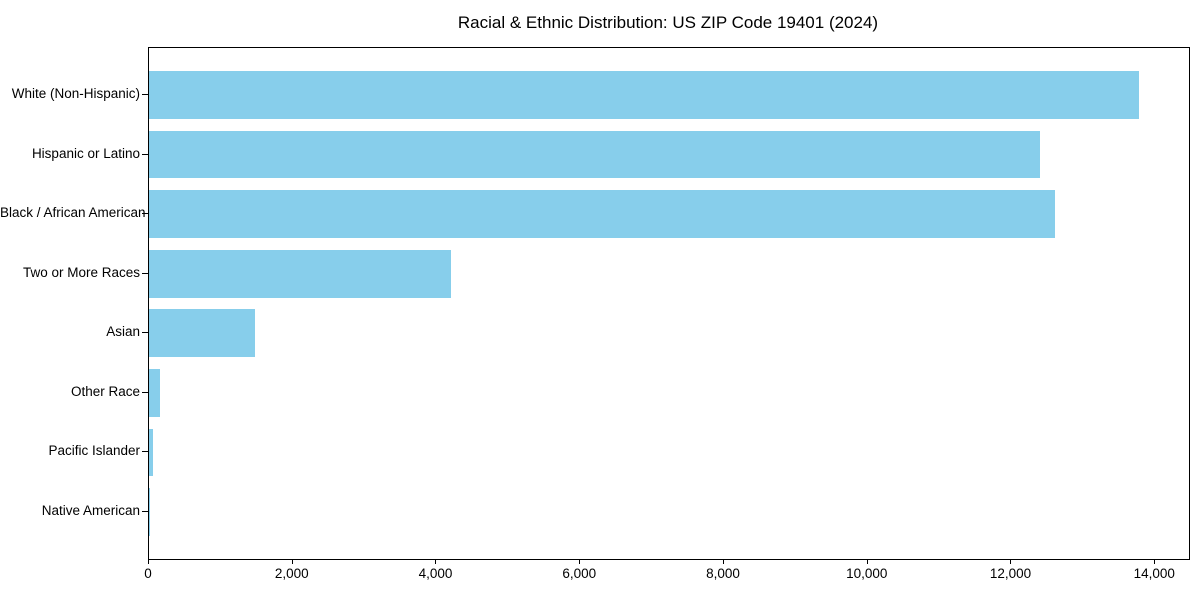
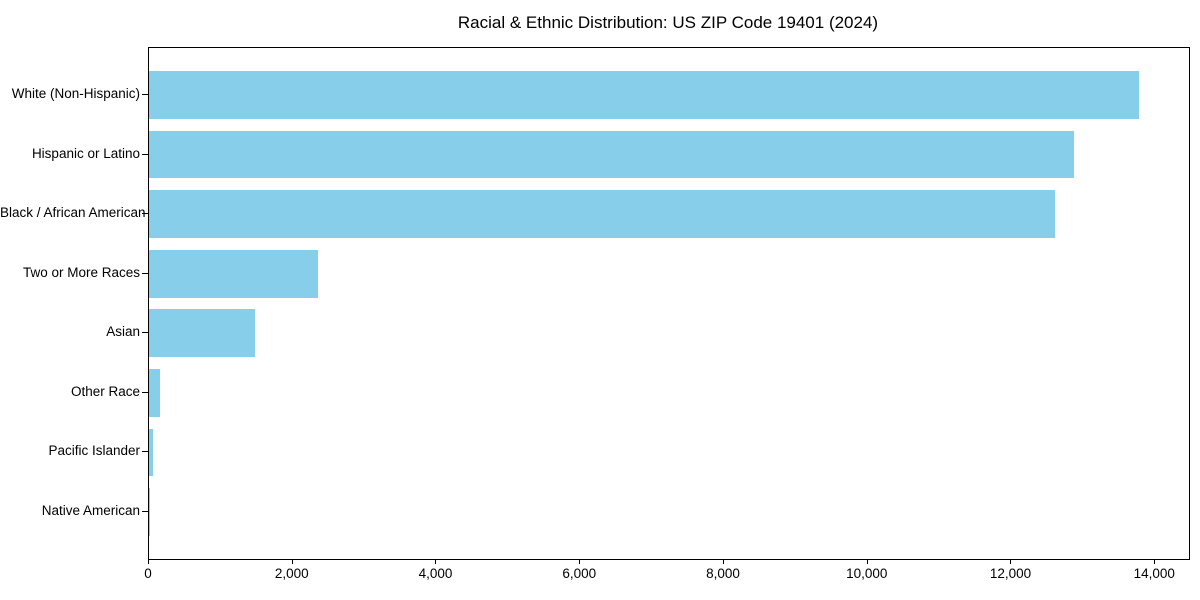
Hispanic or Latino: 12400 -> 12900
Two or More Races: 4200 -> 2400
